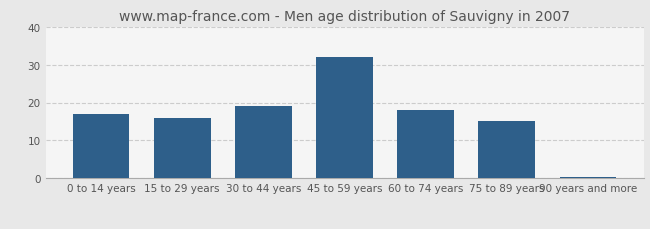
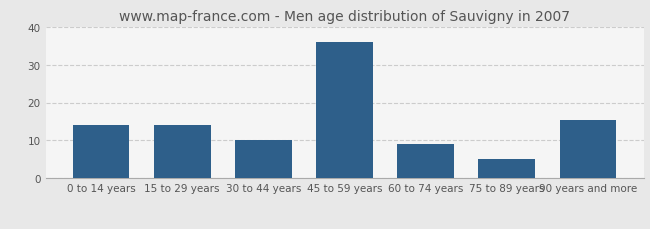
0 to 14 years: 17.0 -> 14.0
15 to 29 years: 16.0 -> 14.0
30 to 44 years: 19.0 -> 10.0
45 to 59 years: 32.0 -> 36.0
60 to 74 years: 18.0 -> 9.0
75 to 89 years: 15.0 -> 5.0
90 years and more: 0.5 -> 15.5
